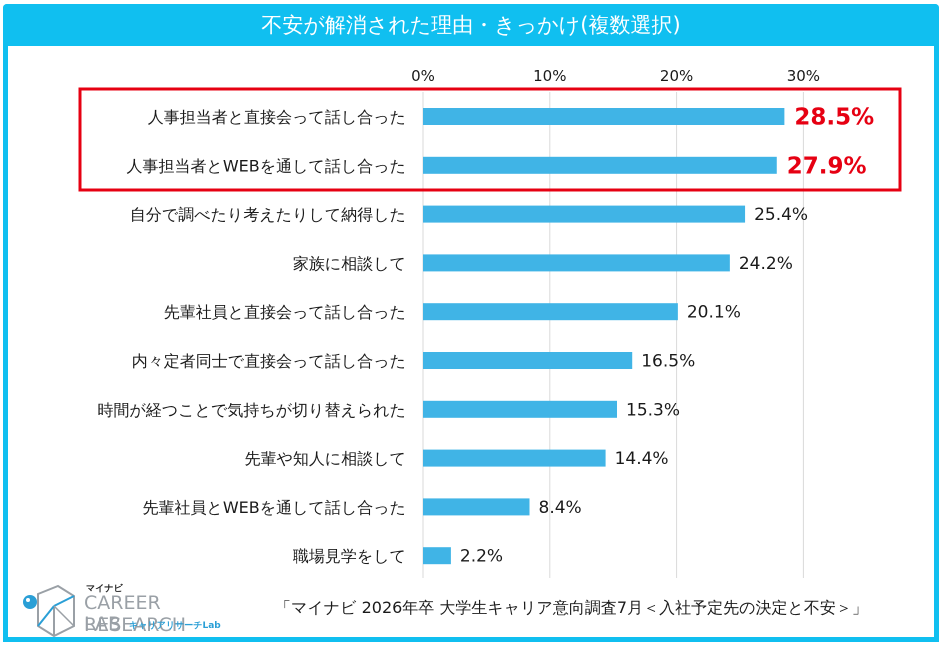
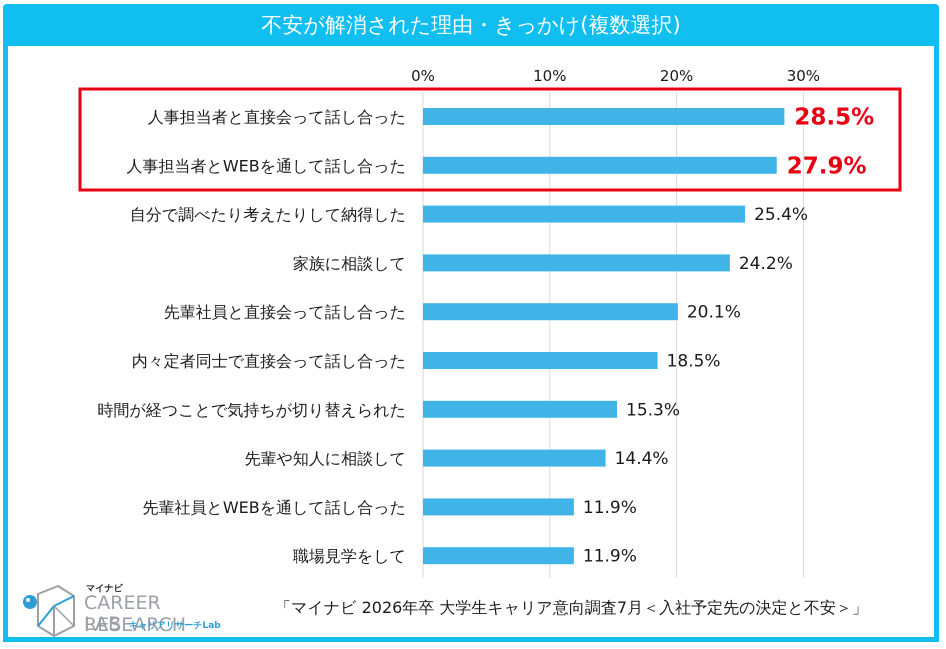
内々定者同士で直接会って話し合った: 16.5% -> 18.5%
先輩社員とWEBを通して話し合った: 8.4% -> 11.9%
職場見学をして: 2.2% -> 11.9%
